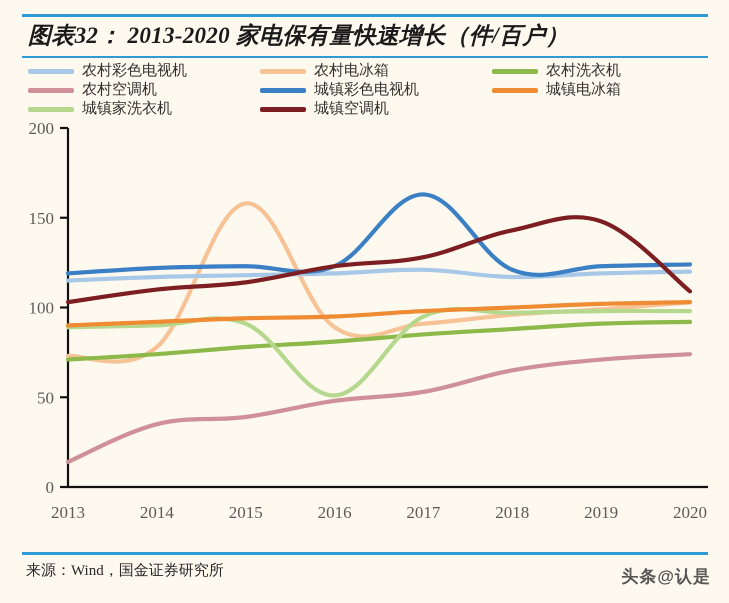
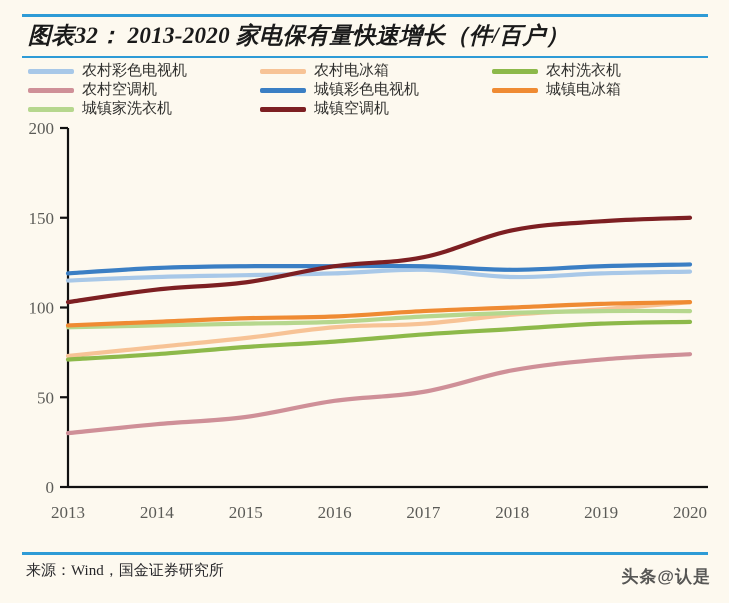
农村空调机/2013: 14 -> 30
农村电冰箱/2015: 158 -> 83
城镇家洗衣机/2016: 51 -> 92
城镇彩色电视机/2017: 163 -> 123
城镇空调机/2020: 109 -> 150
